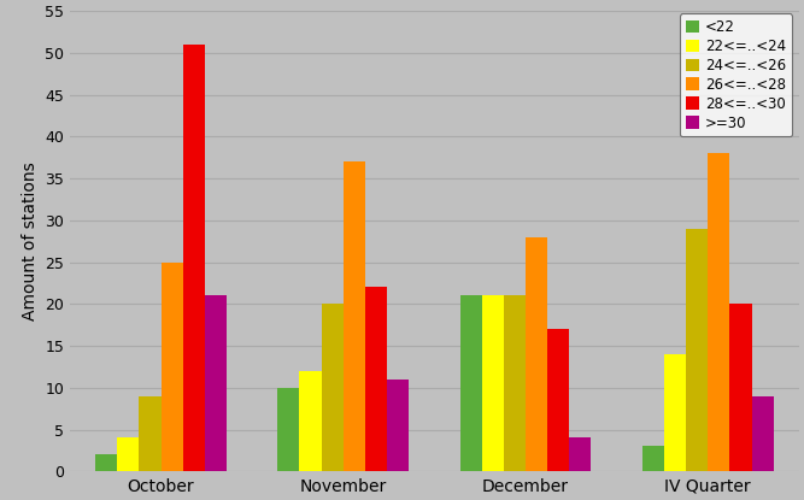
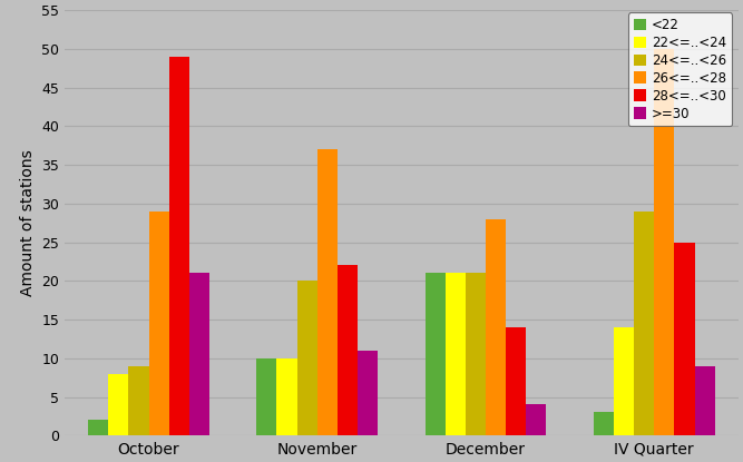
22<=..<24/October: 4 -> 8
26<=..<28/October: 25 -> 29
28<=..<30/October: 51 -> 49
22<=..<24/November: 12 -> 10
28<=..<30/December: 17 -> 14
26<=..<28/IV Quarter: 38 -> 50
28<=..<30/IV Quarter: 20 -> 25
